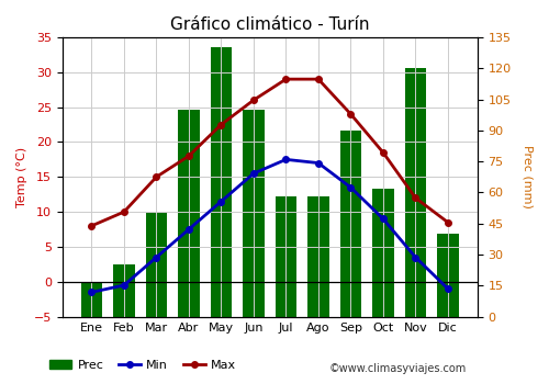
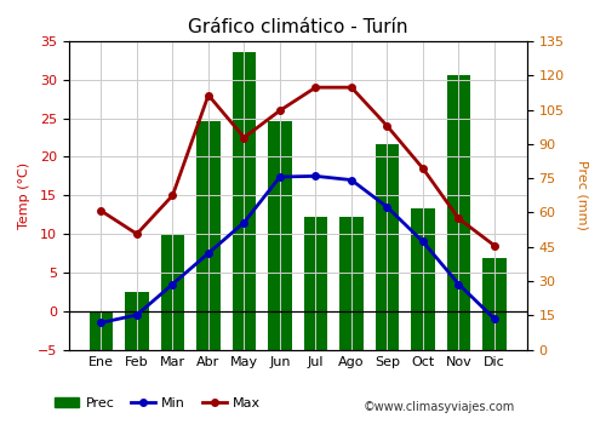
Max/Ene: 8.0 -> 13.0
Max/Abr: 18.0 -> 28.0
Min/Jun: 15.5 -> 17.4
